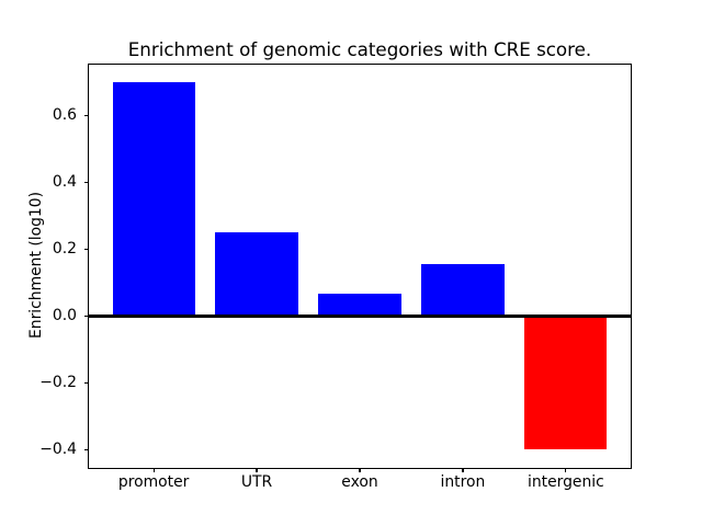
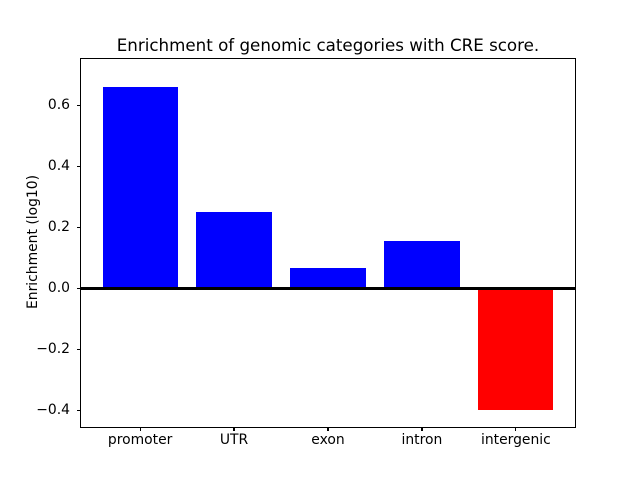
promoter: 0.70 -> 0.66
